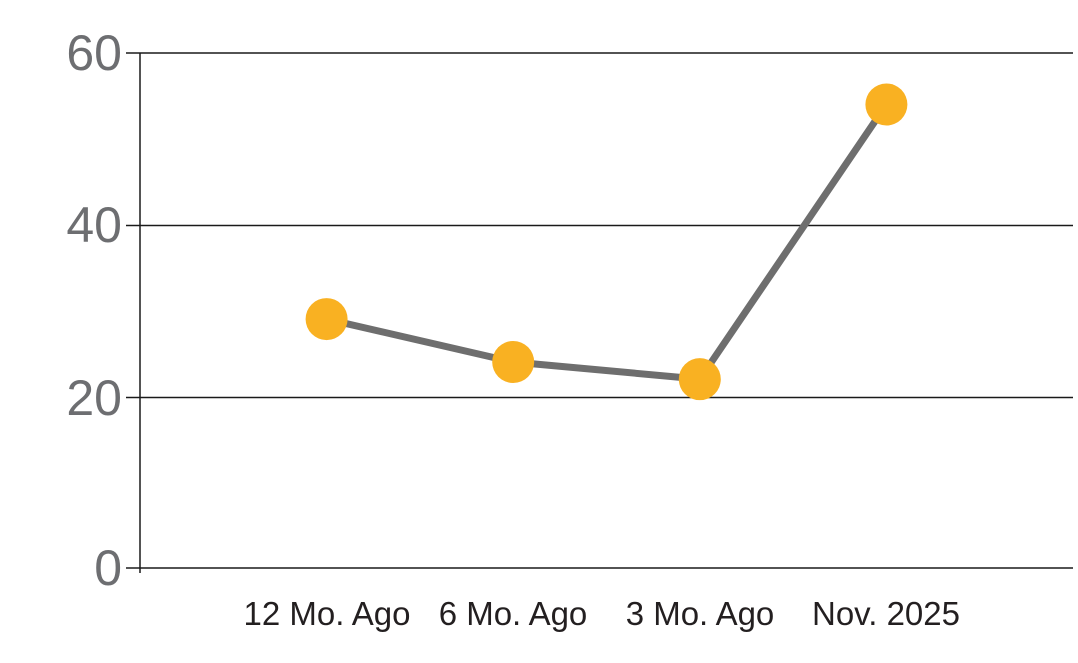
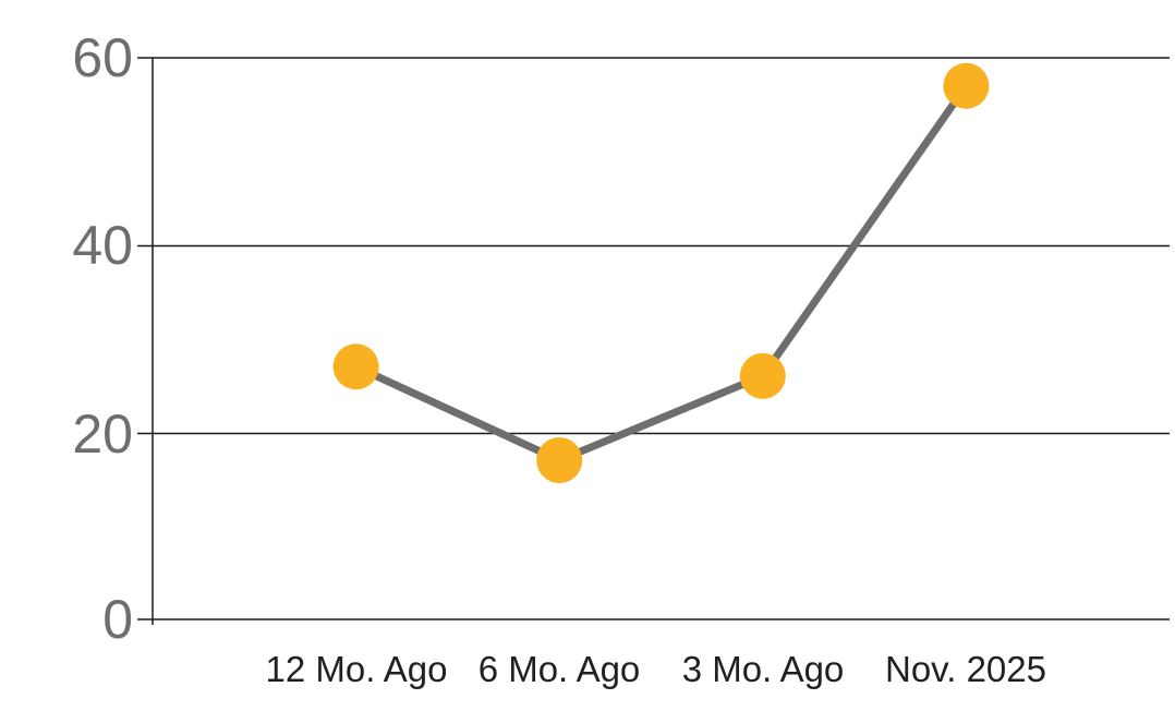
12 Mo. Ago: 29 -> 27
6 Mo. Ago: 24 -> 17
3 Mo. Ago: 22 -> 26
Nov. 2025: 54 -> 57
